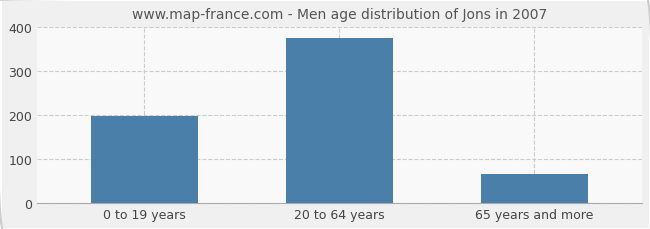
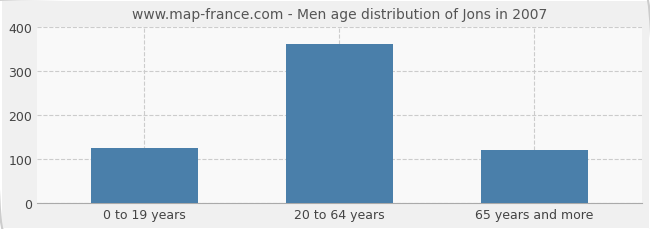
0 to 19 years: 196 -> 125
20 to 64 years: 375 -> 360
65 years and more: 66 -> 120
